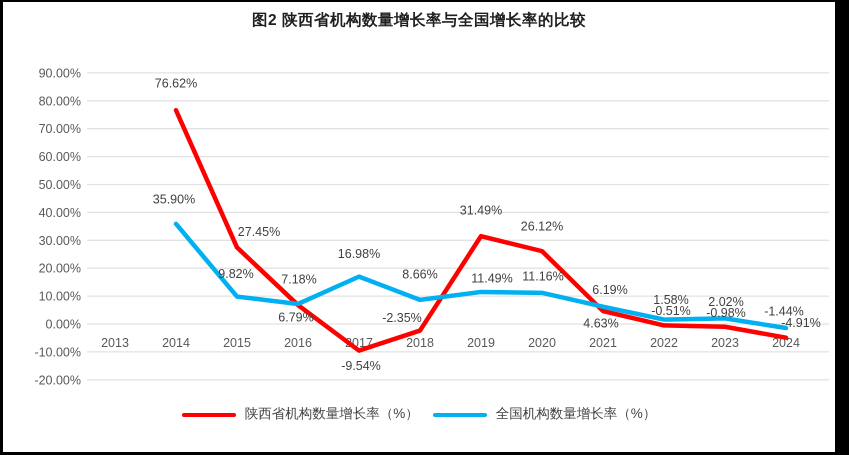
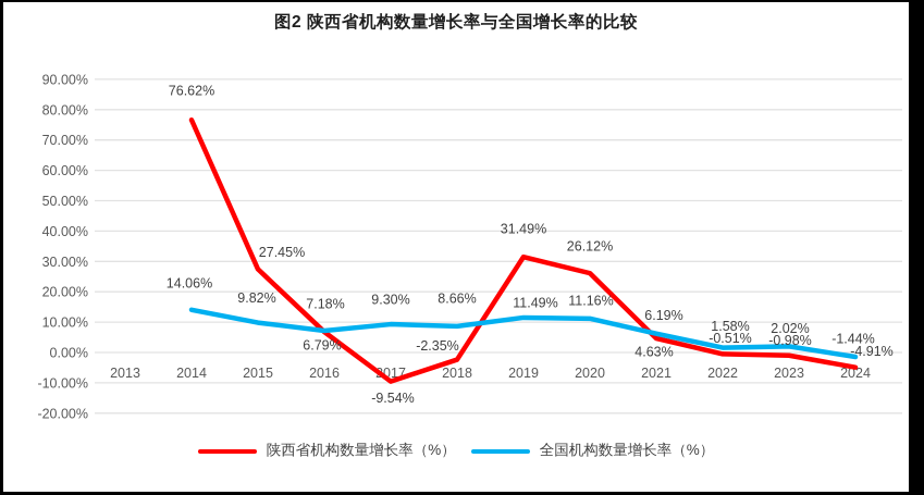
全国机构数量增长率（%）/2014: 35.90% -> 14.06%
全国机构数量增长率（%）/2017: 16.98% -> 9.30%
